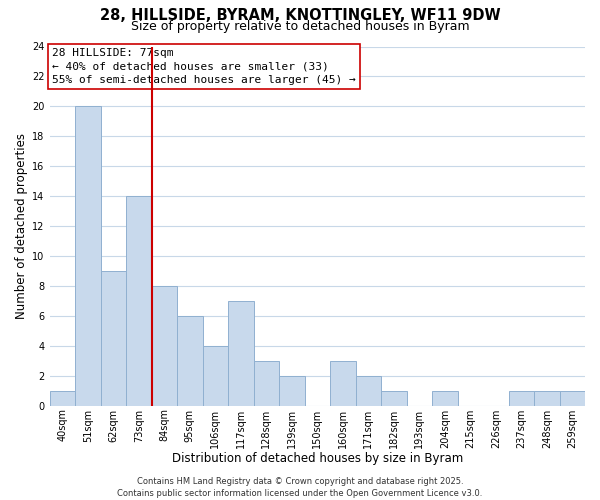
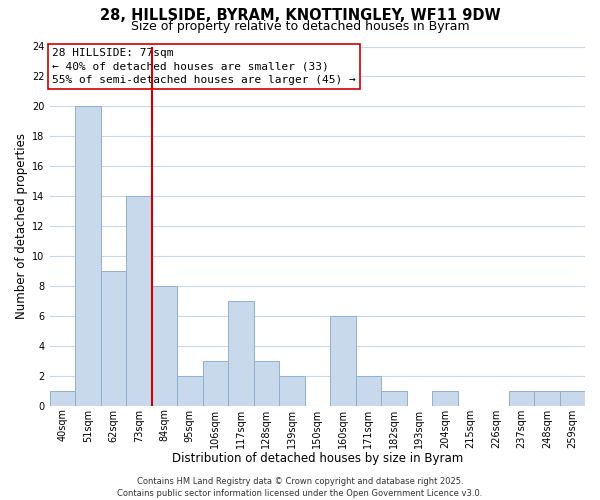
95sqm: 6 -> 2
106sqm: 4 -> 3
160sqm: 3 -> 6
